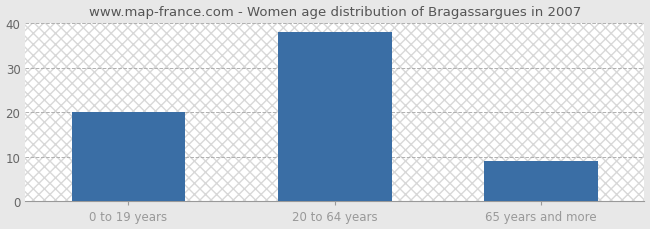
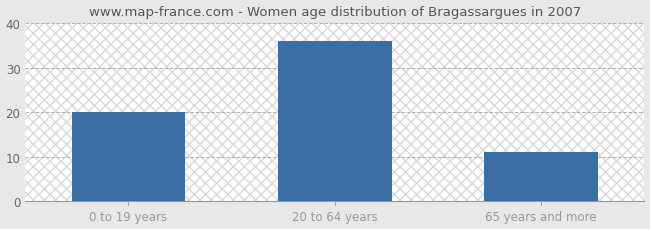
20 to 64 years: 38 -> 36
65 years and more: 9 -> 11
